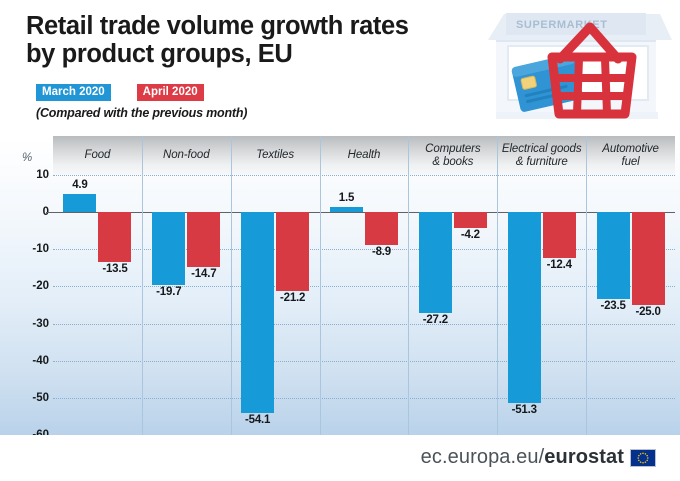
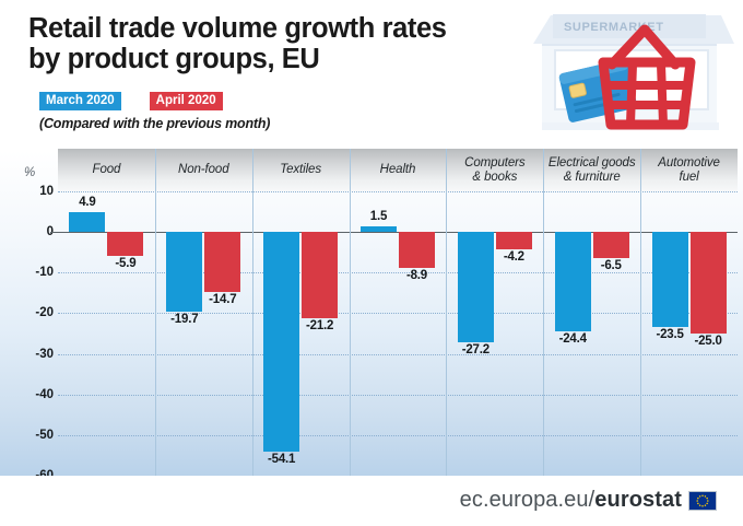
April 2020/Food: -13.5 -> -5.9
March 2020/Electrical goods & furniture: -51.3 -> -24.4
April 2020/Electrical goods & furniture: -12.4 -> -6.5
